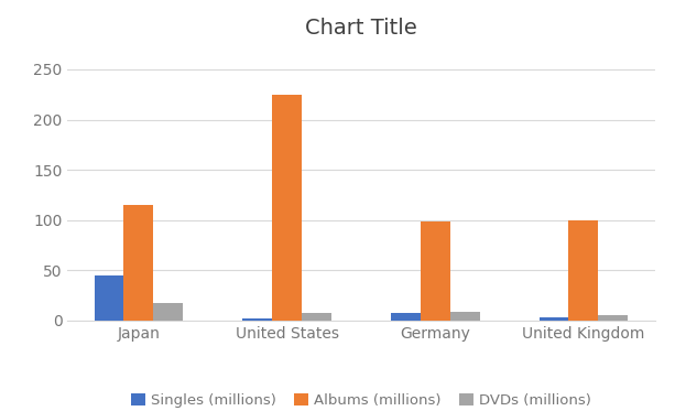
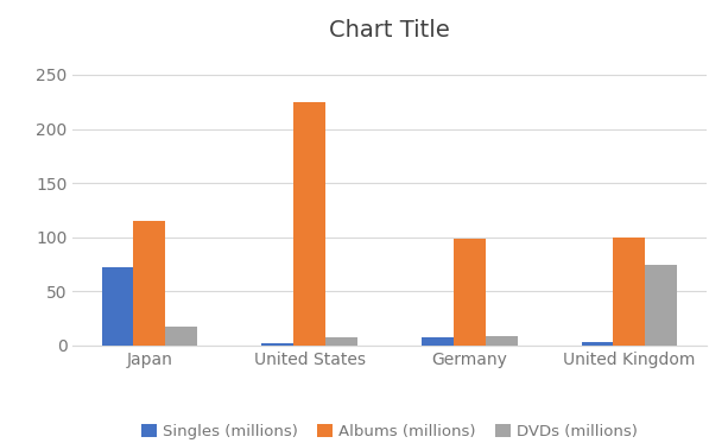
Singles (millions)/Japan: 45 -> 72
DVDs (millions)/United Kingdom: 5 -> 74
